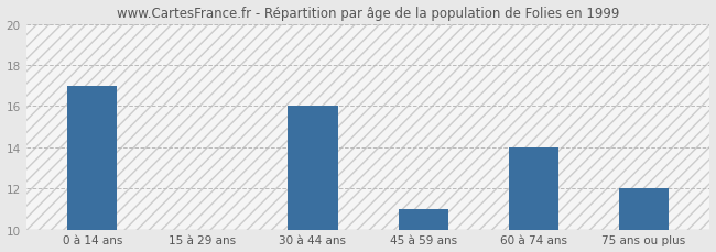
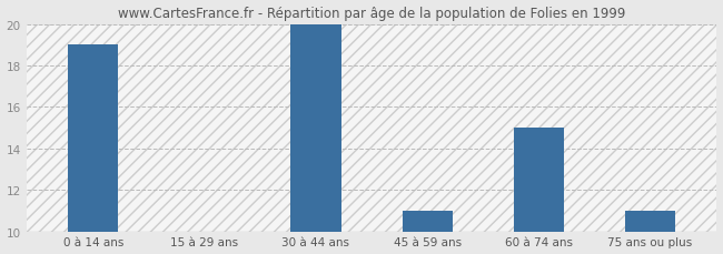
0 à 14 ans: 17 -> 19
30 à 44 ans: 16 -> 20
60 à 74 ans: 14 -> 15
75 ans ou plus: 12 -> 11
